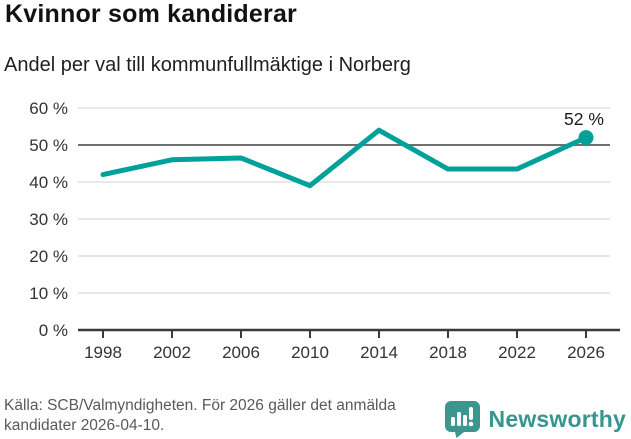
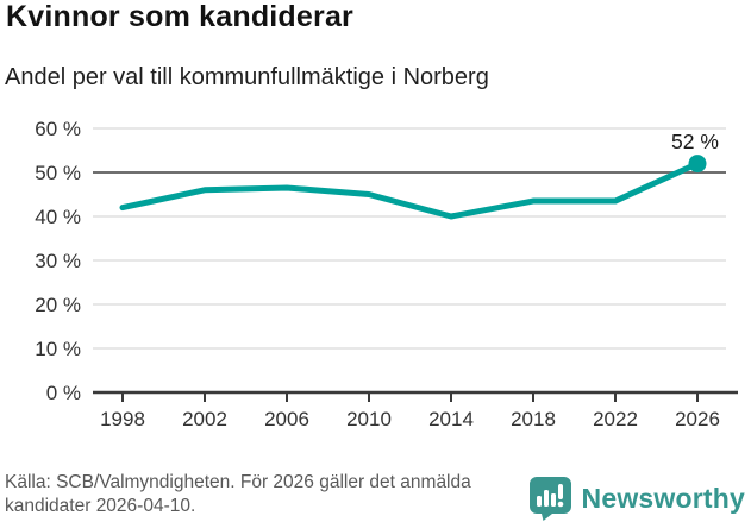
2010: 39% -> 45%
2014: 54% -> 40%
